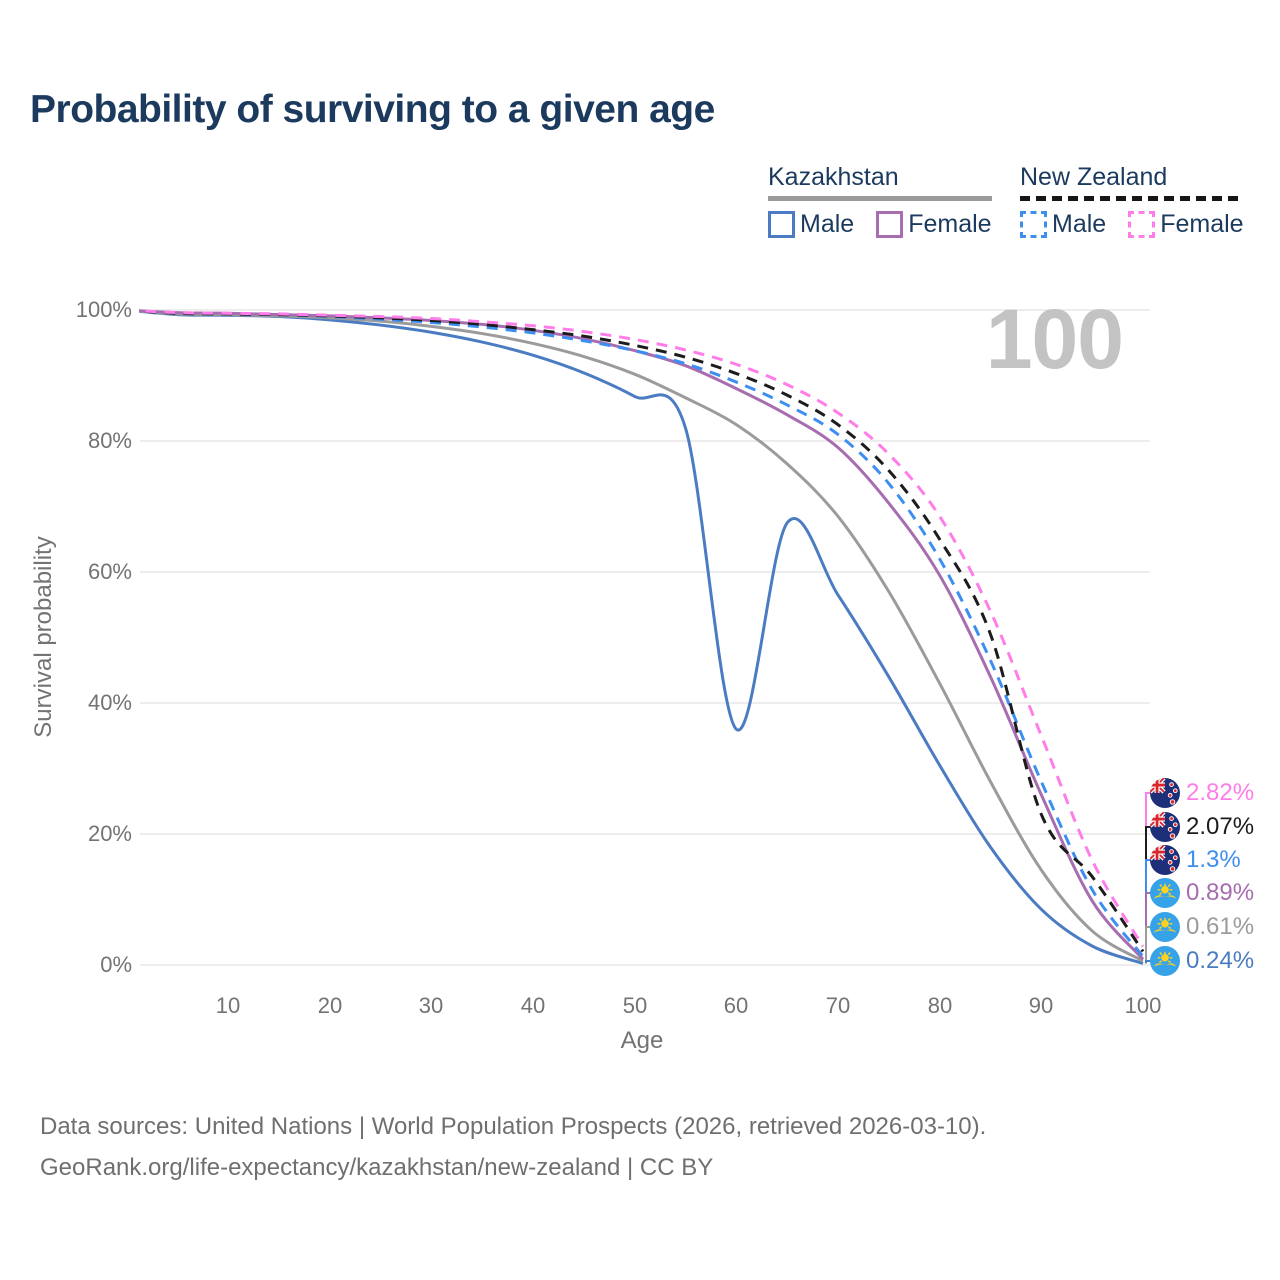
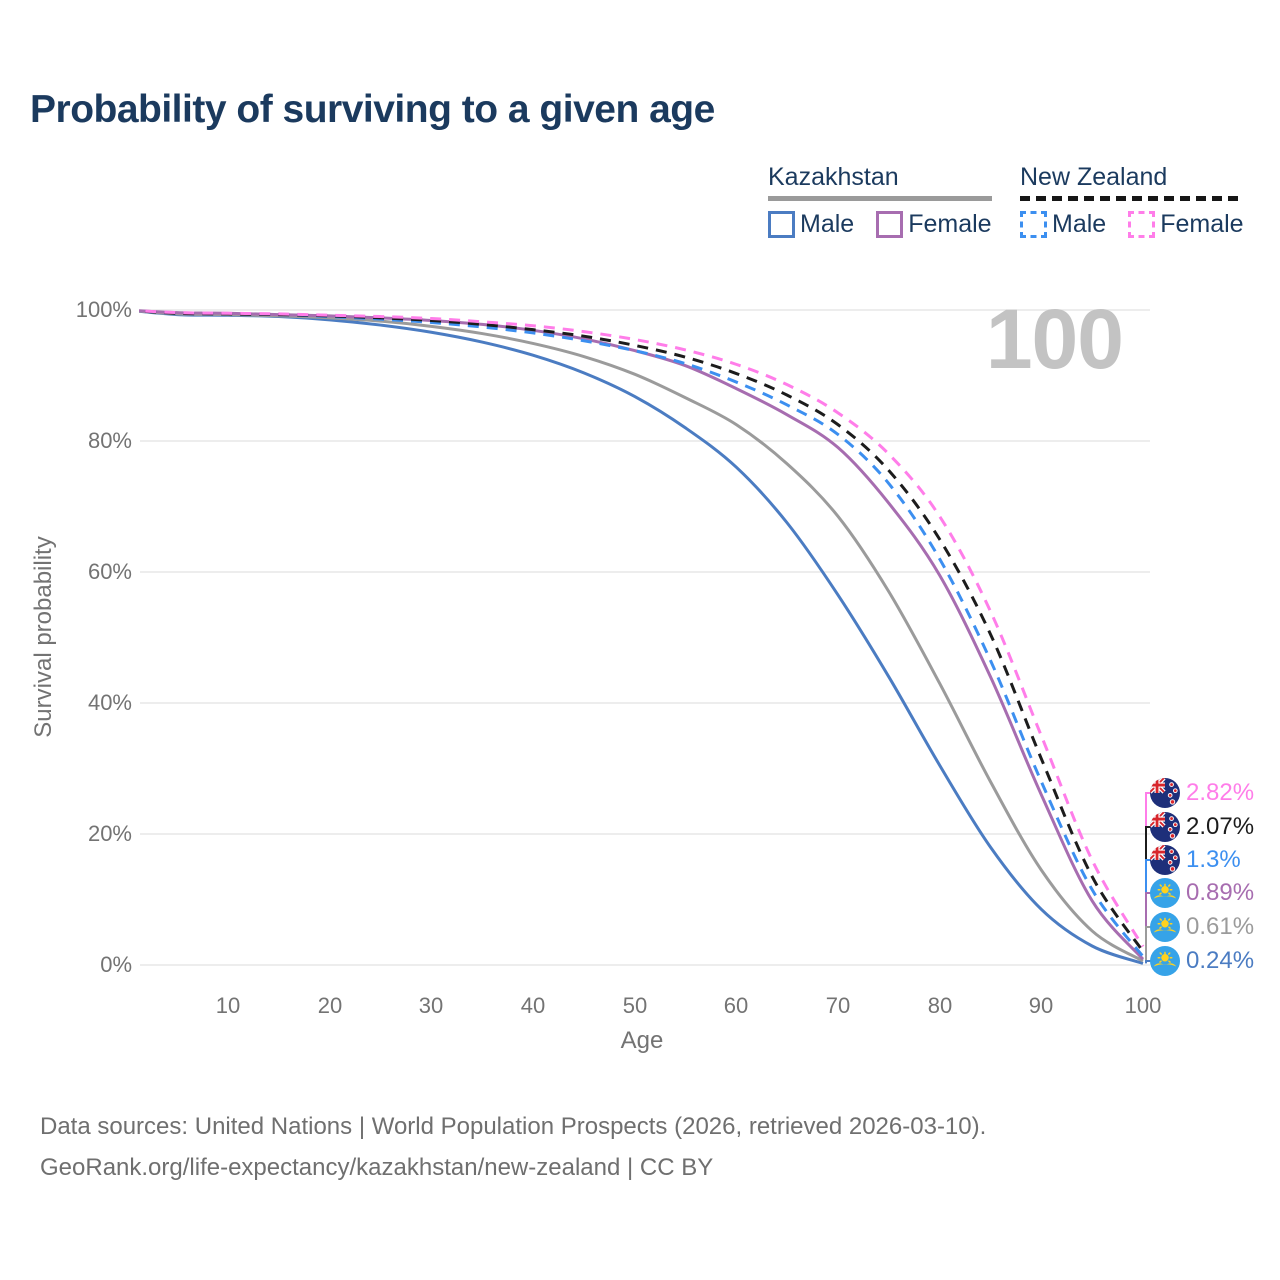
Kazakhstan Male/60: 36% -> 76%
New Zealand/90: 23% -> 32%
